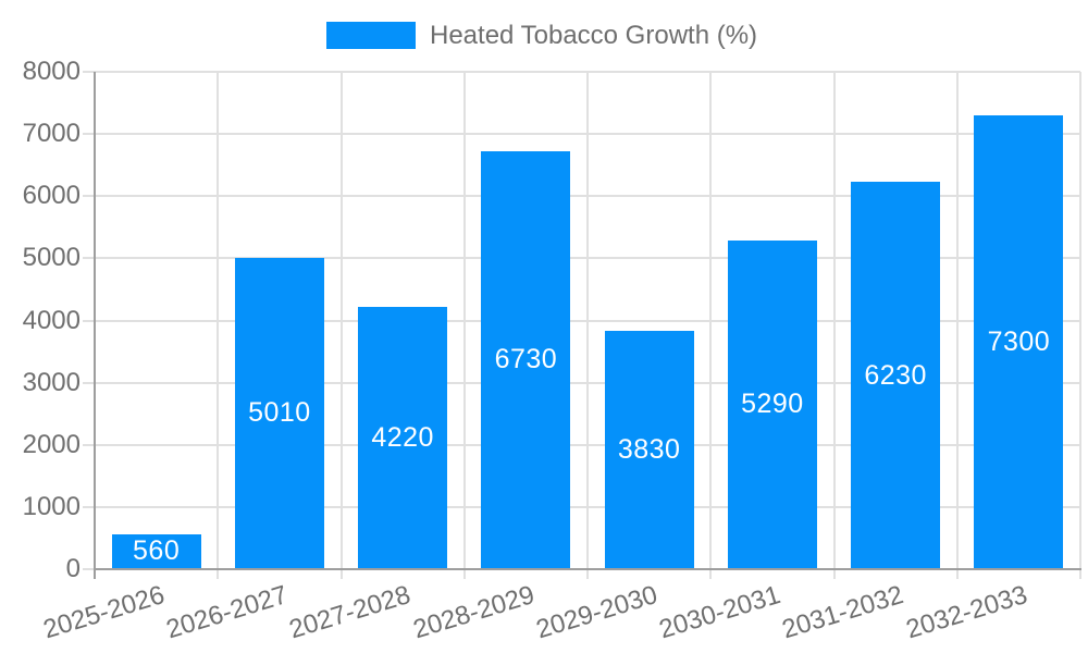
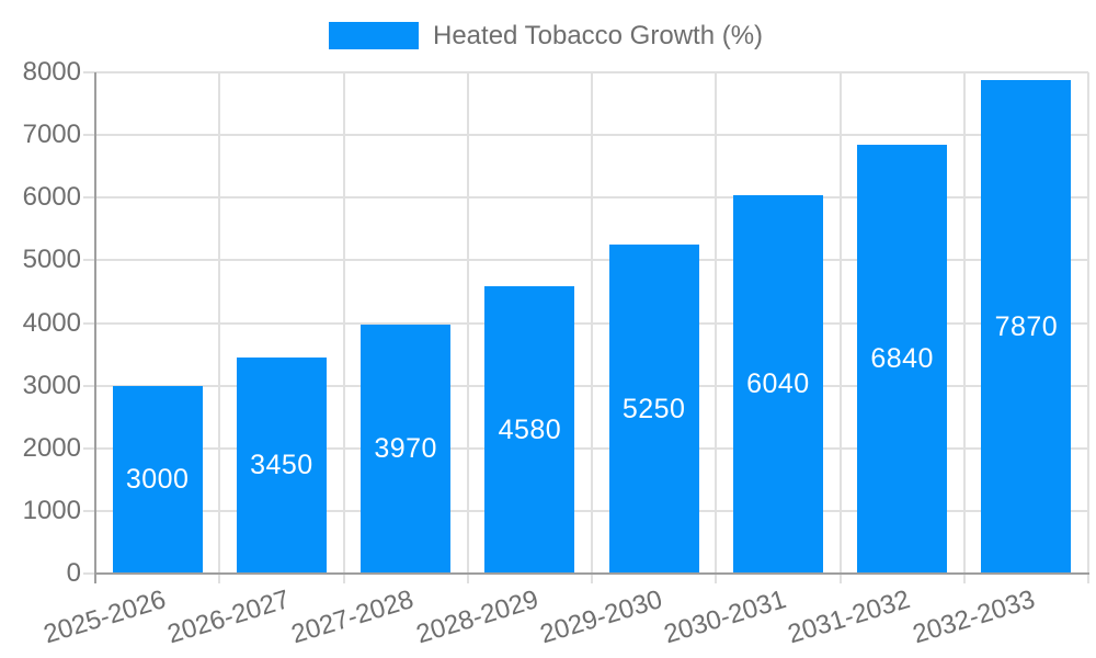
2025-2026: 560 -> 3000
2026-2027: 5010 -> 3450
2027-2028: 4220 -> 3970
2028-2029: 6730 -> 4580
2029-2030: 3830 -> 5250
2030-2031: 5290 -> 6040
2031-2032: 6230 -> 6840
2032-2033: 7300 -> 7870
